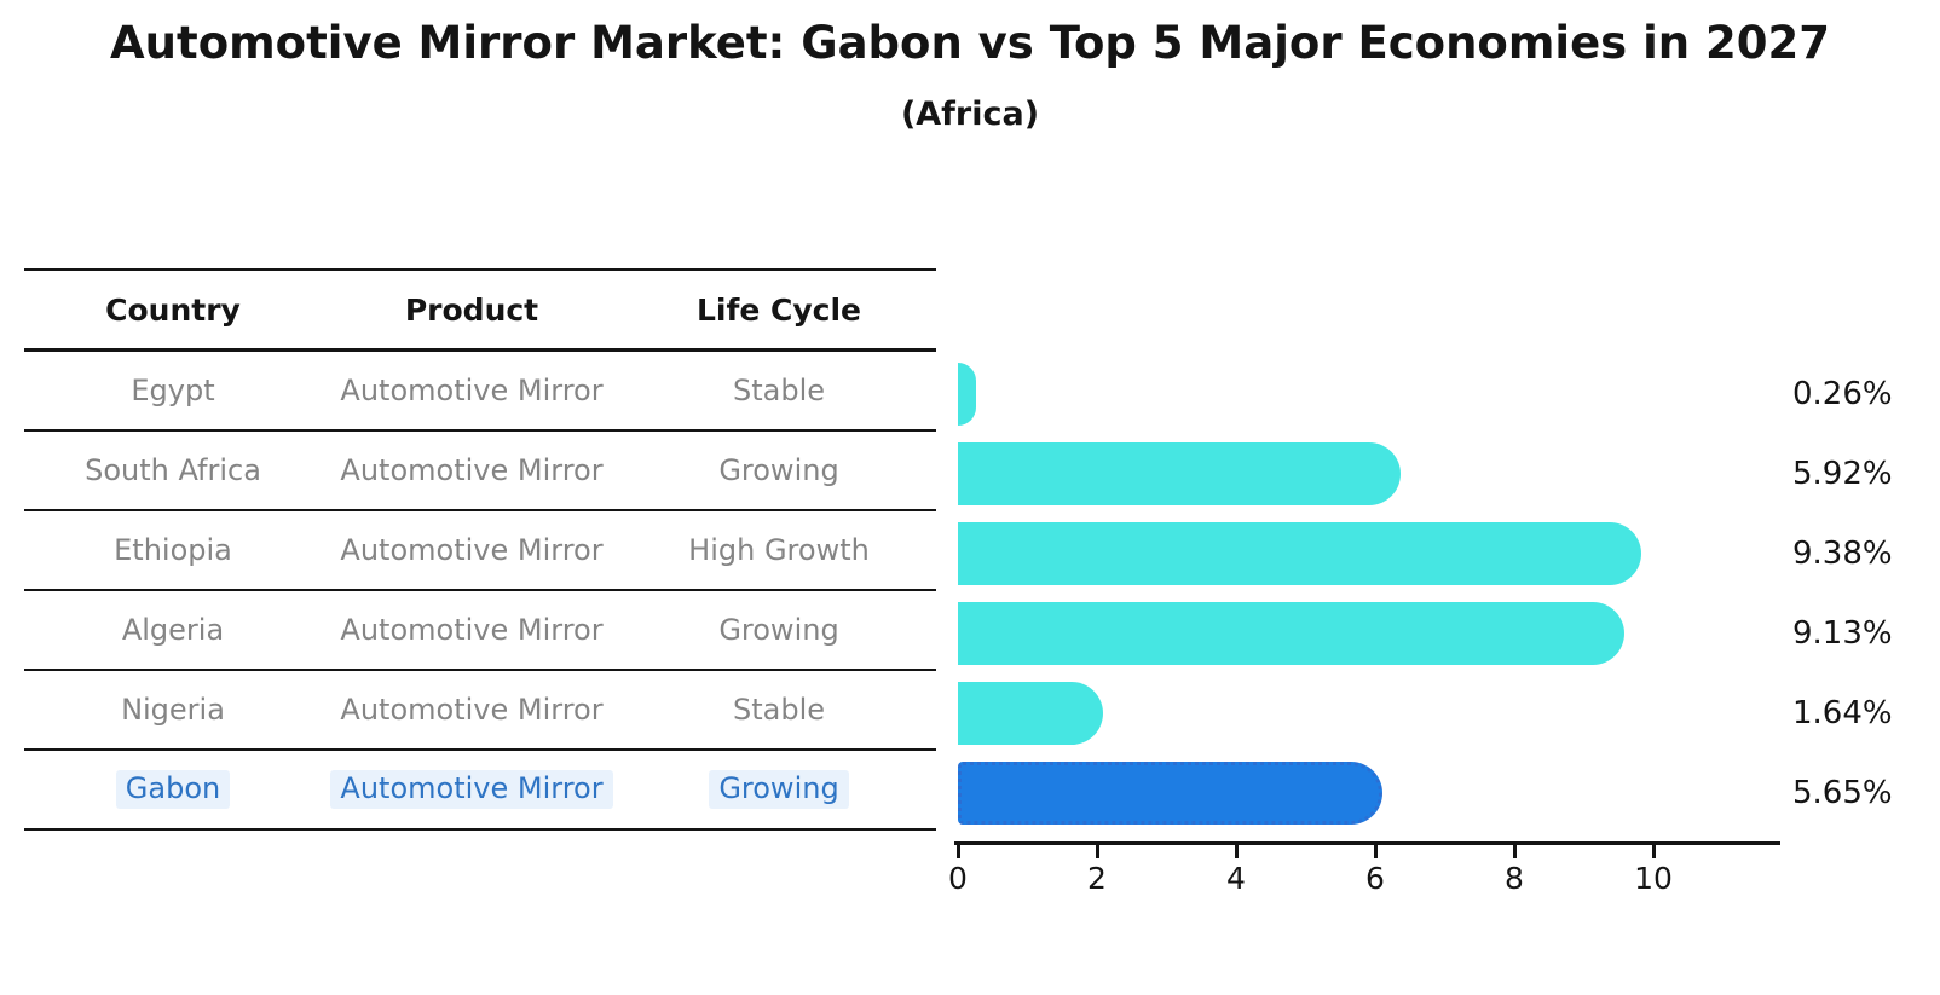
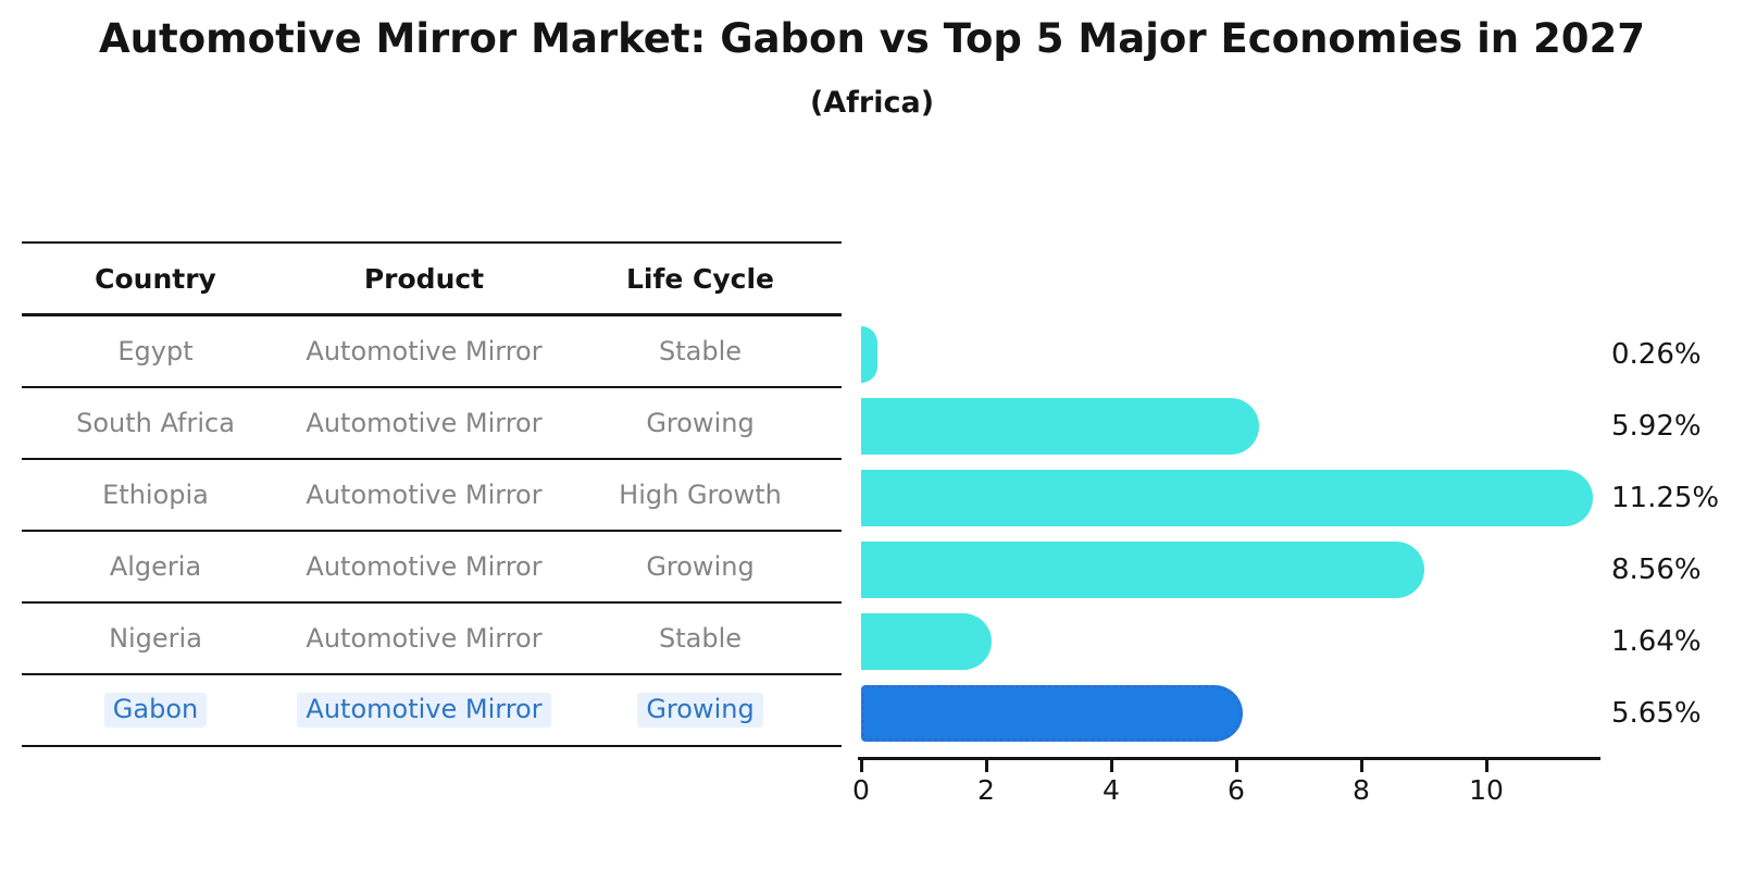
Ethiopia: 9.38% -> 11.25%
Algeria: 9.13% -> 8.56%
